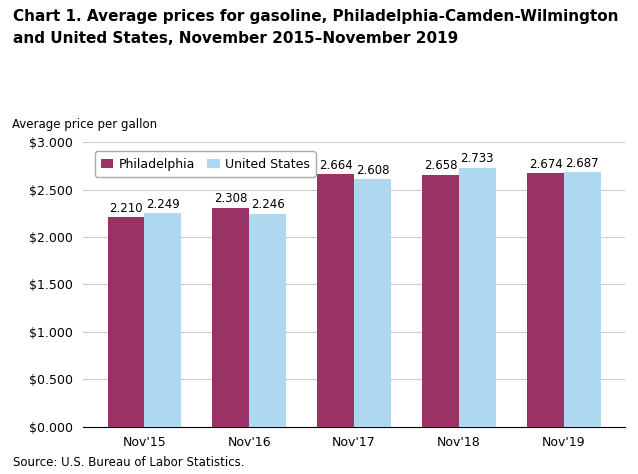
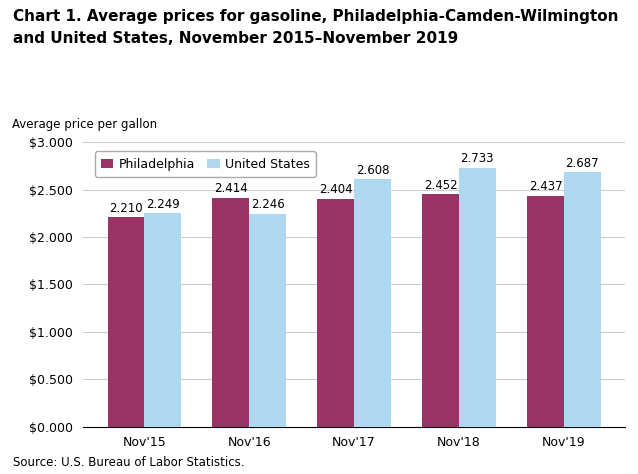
Philadelphia/Nov'16: 2.308 -> 2.414
Philadelphia/Nov'17: 2.664 -> 2.404
Philadelphia/Nov'18: 2.658 -> 2.452
Philadelphia/Nov'19: 2.674 -> 2.437
